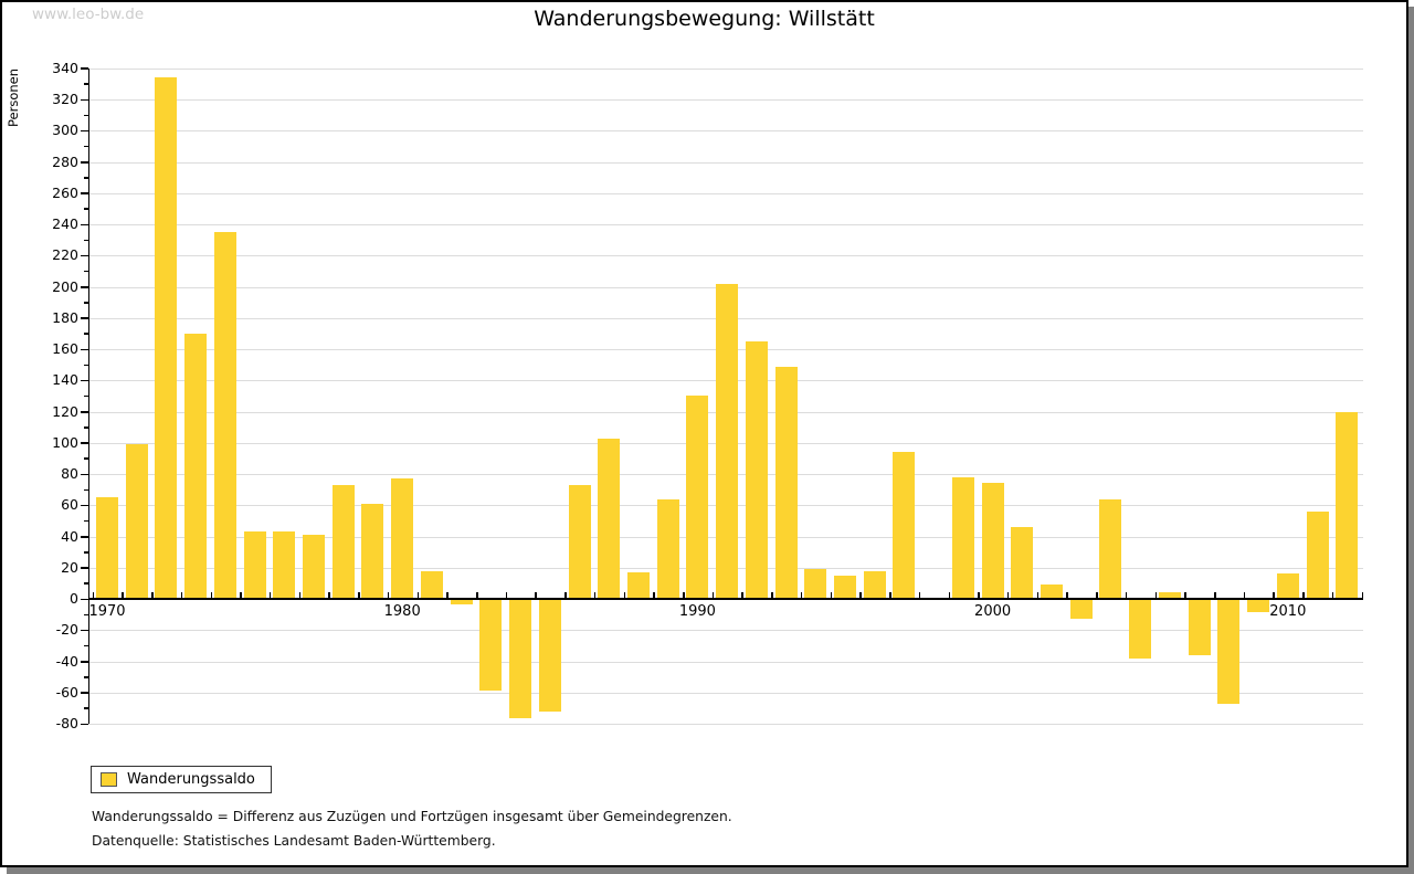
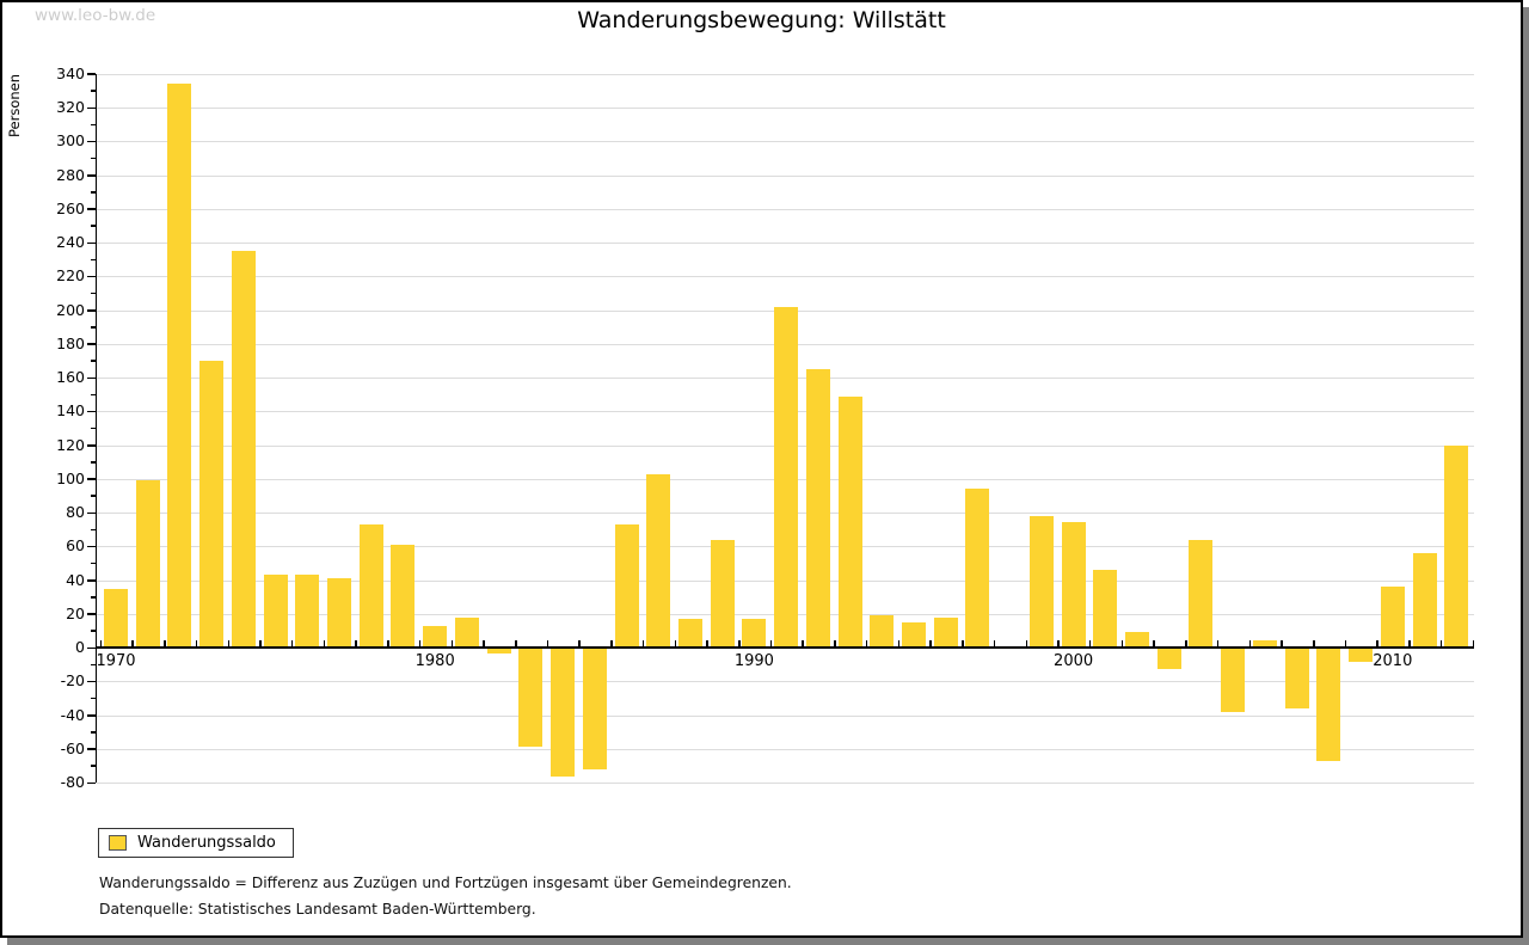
1970: 64 -> 34
1980: 76 -> 12
1990: 129 -> 16
2010: 15 -> 35
